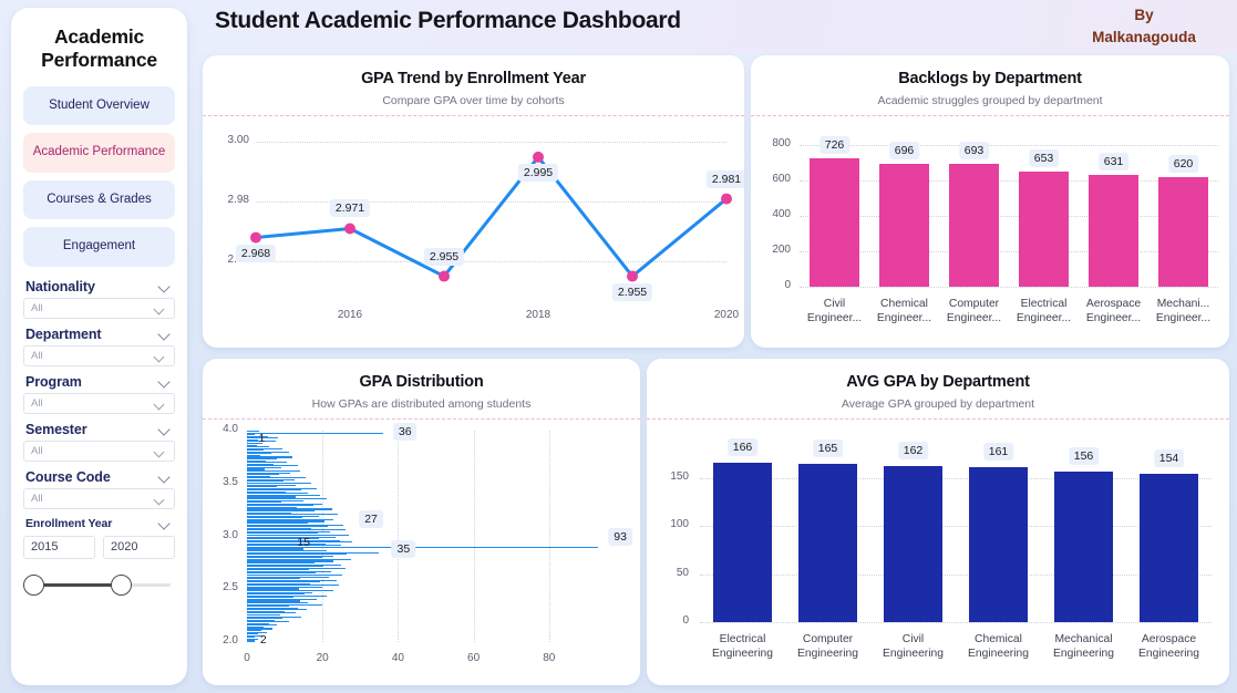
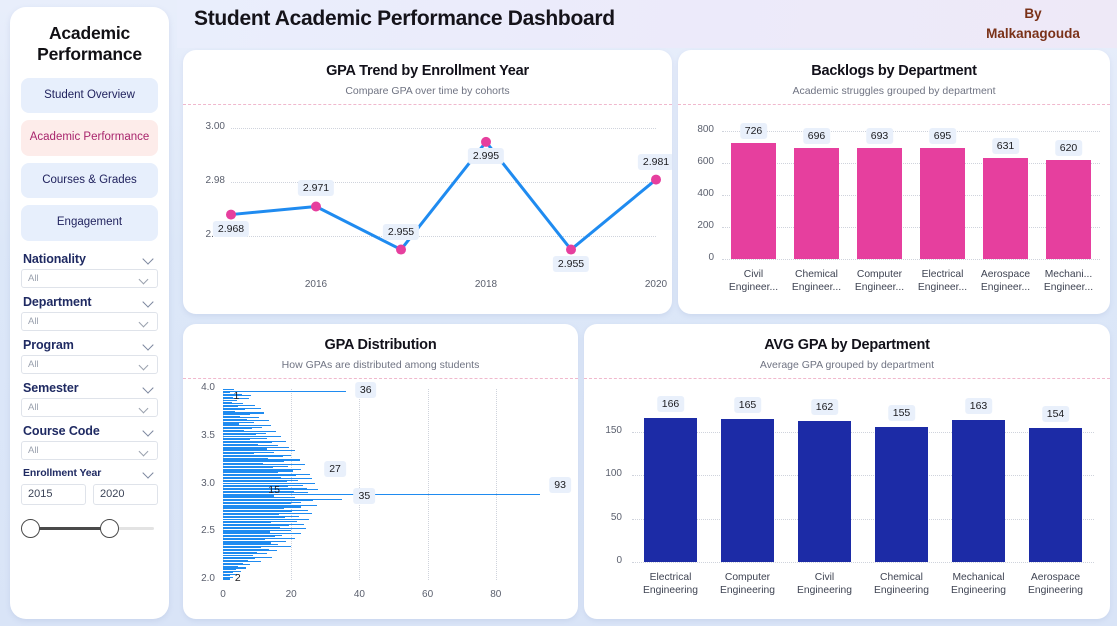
Backlogs by Department/Electrical Engineer...: 653 -> 695
AVG GPA by Department/Chemical Engineering: 161 -> 155
AVG GPA by Department/Mechanical Engineering: 156 -> 163
